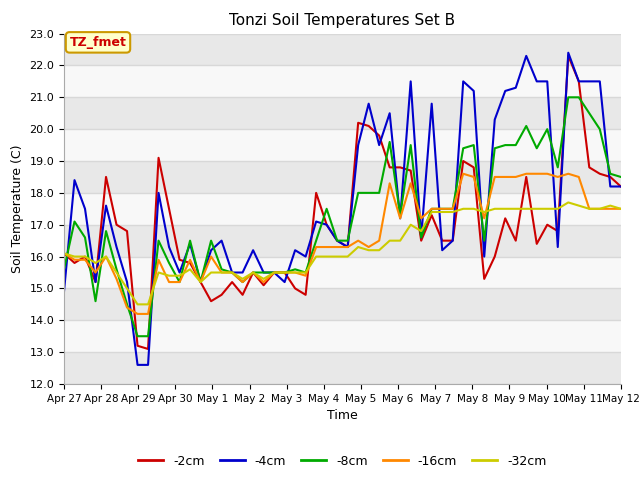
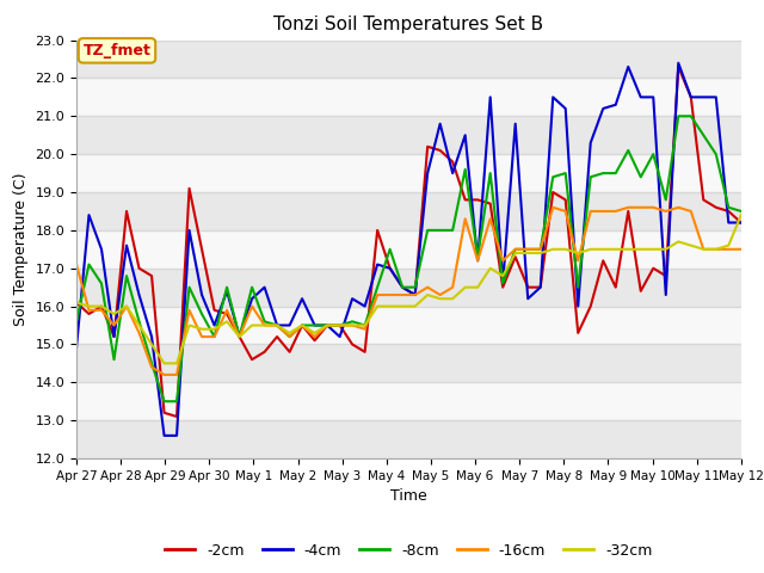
-16cm/Apr 27: 16.1 -> 17.1
-32cm/May 12: 17.5 -> 18.4
